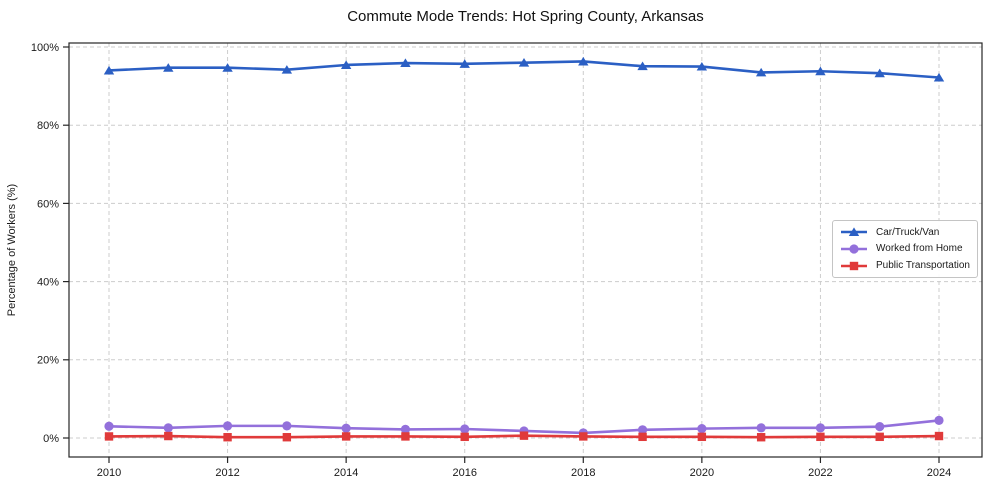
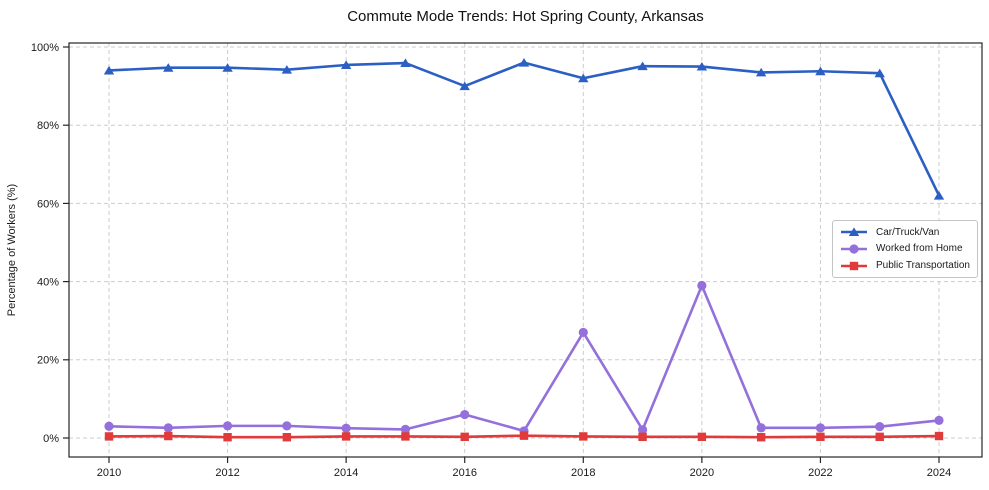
Car/Truck/Van/2016: 96% -> 90%
Worked from Home/2016: 2% -> 6%
Car/Truck/Van/2018: 96% -> 92%
Worked from Home/2018: 1% -> 27%
Worked from Home/2020: 2% -> 39%
Car/Truck/Van/2024: 92% -> 62%
